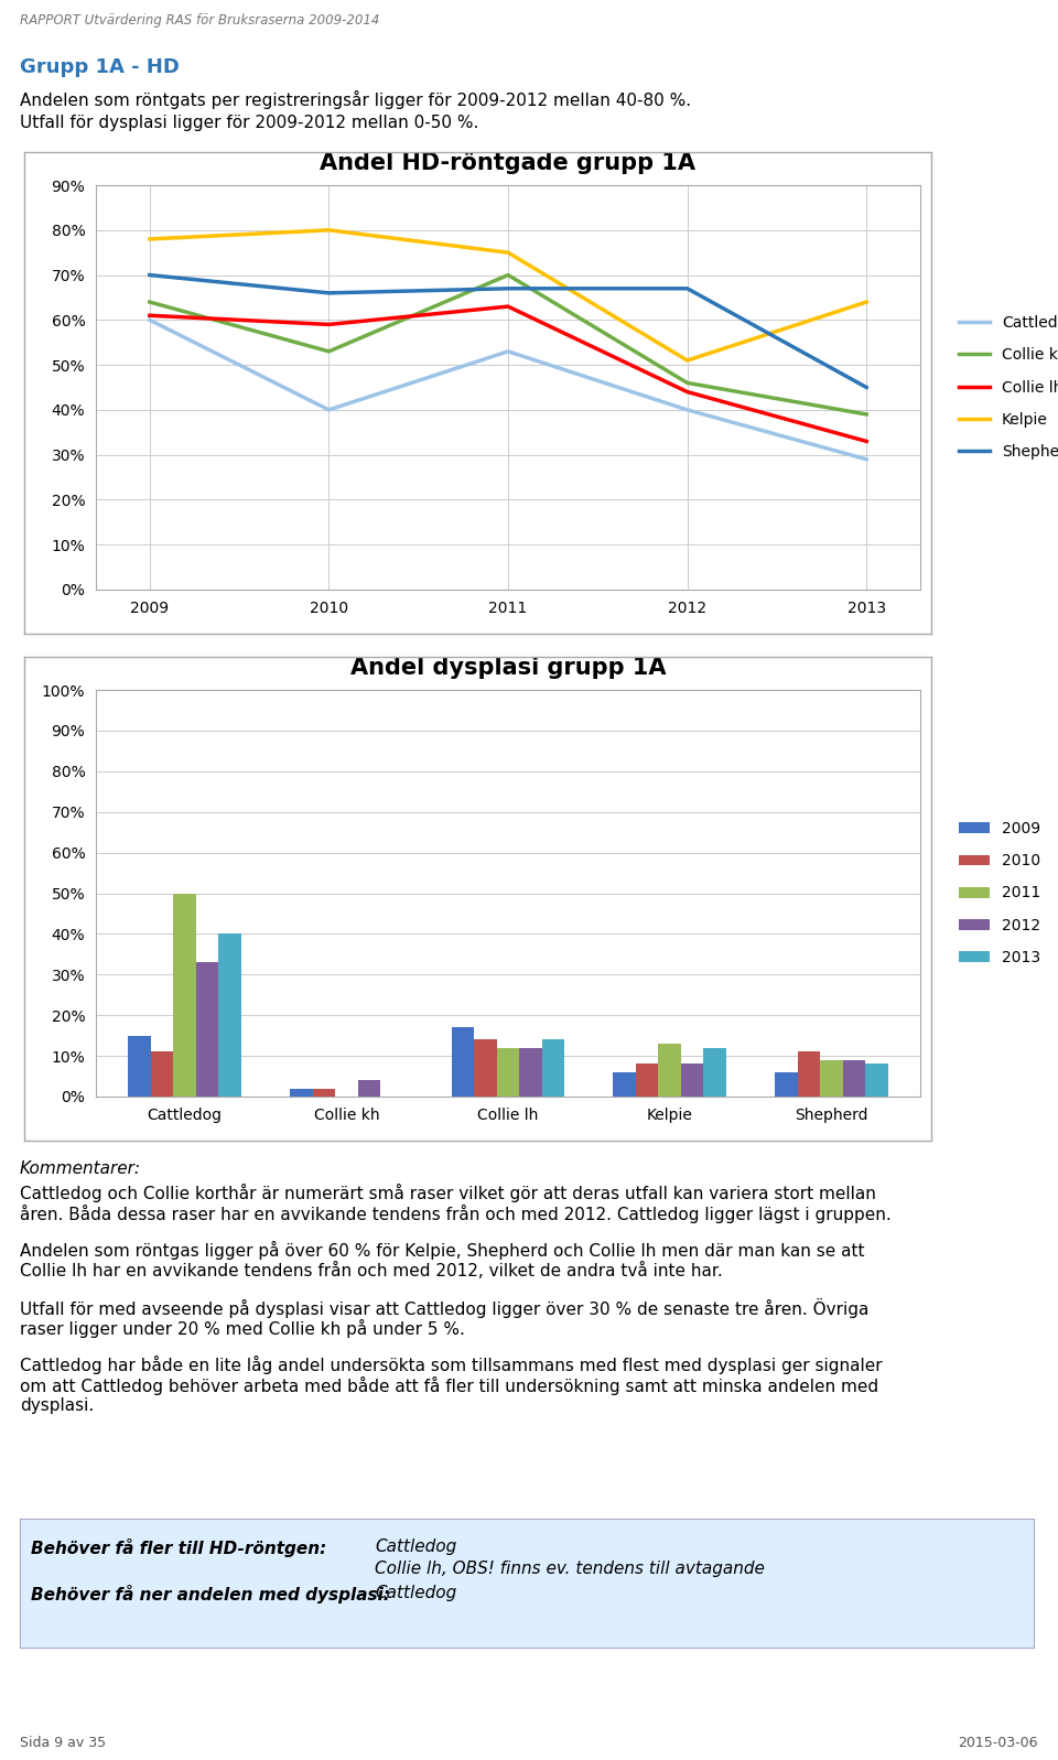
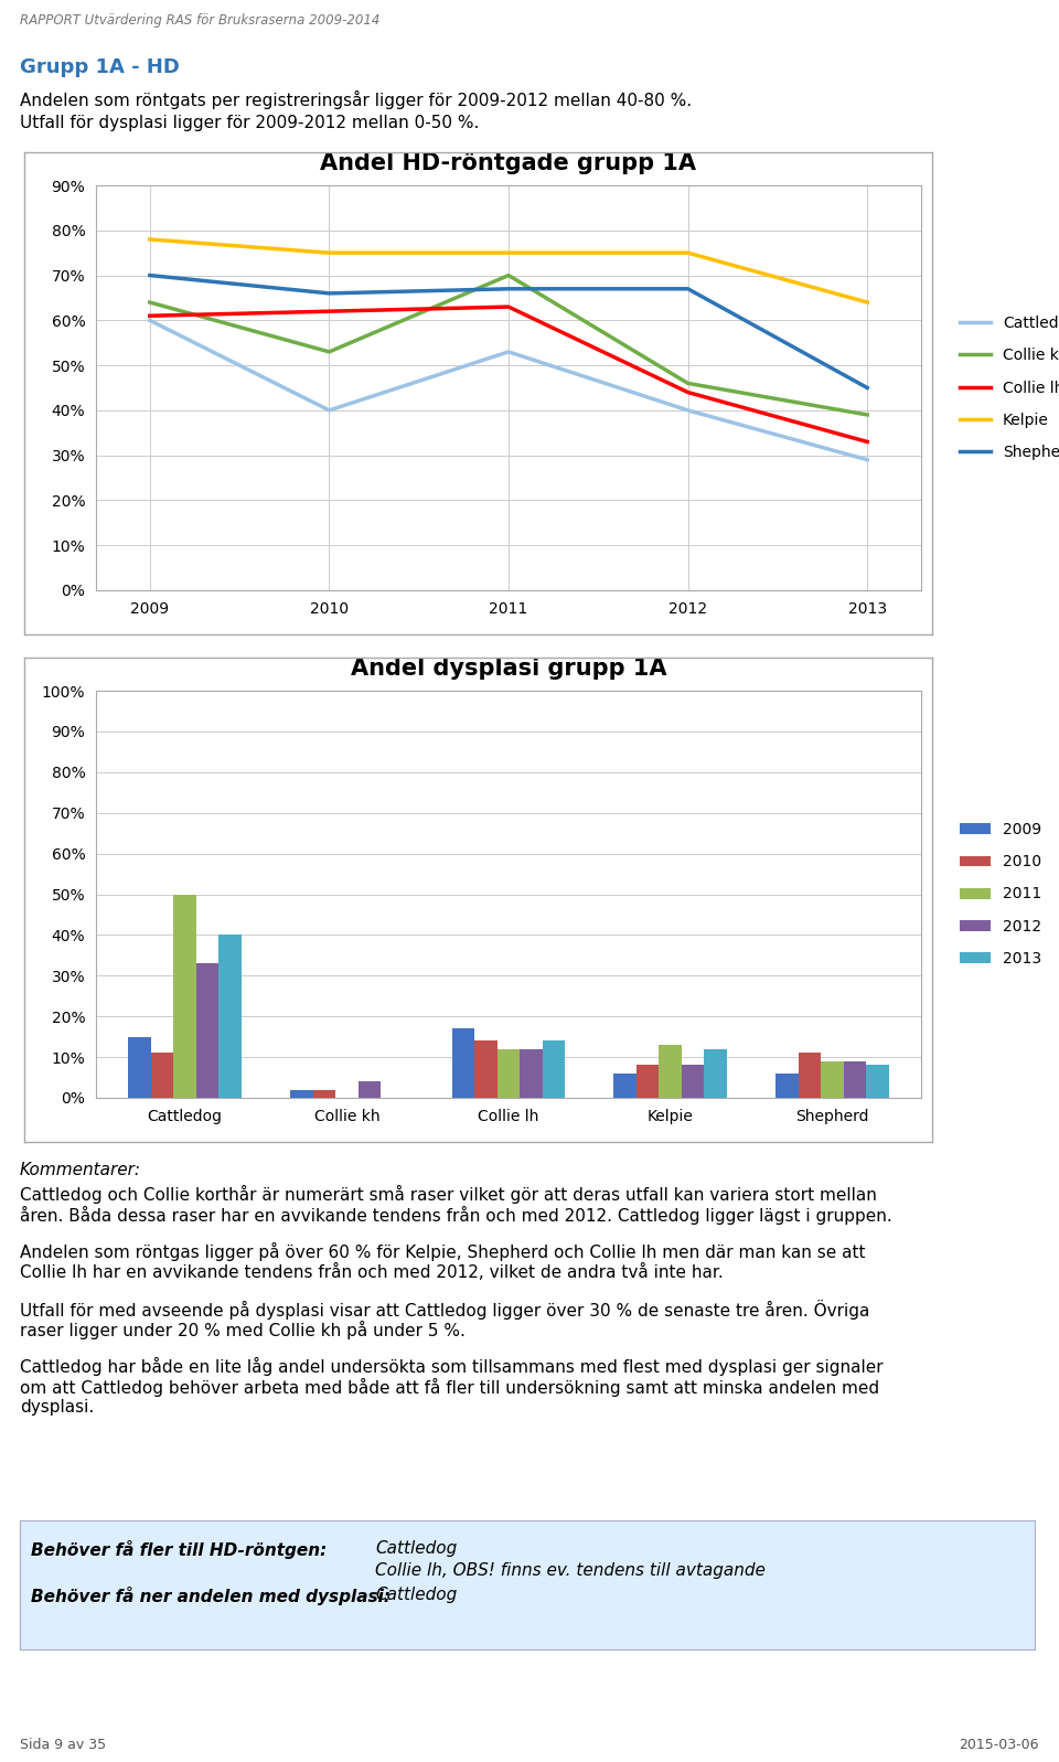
Andel HD-röntgade grupp 1A/Collie lh/2010: 59% -> 62%
Andel HD-röntgade grupp 1A/Kelpie/2010: 80% -> 75%
Andel HD-röntgade grupp 1A/Kelpie/2012: 51% -> 75%
